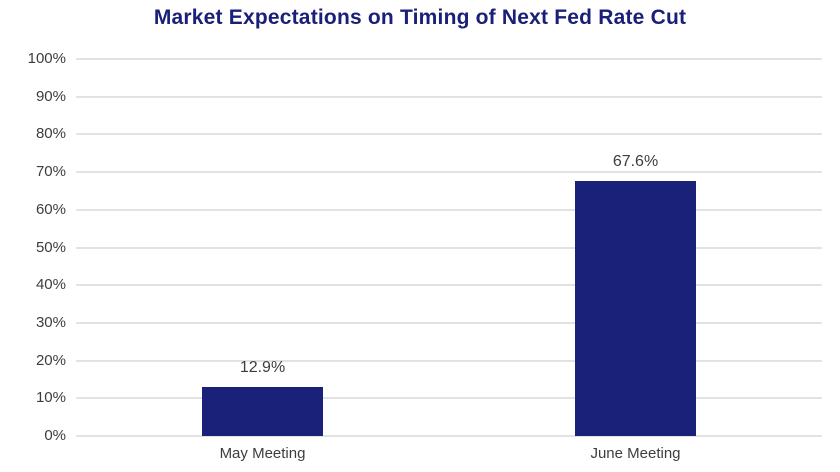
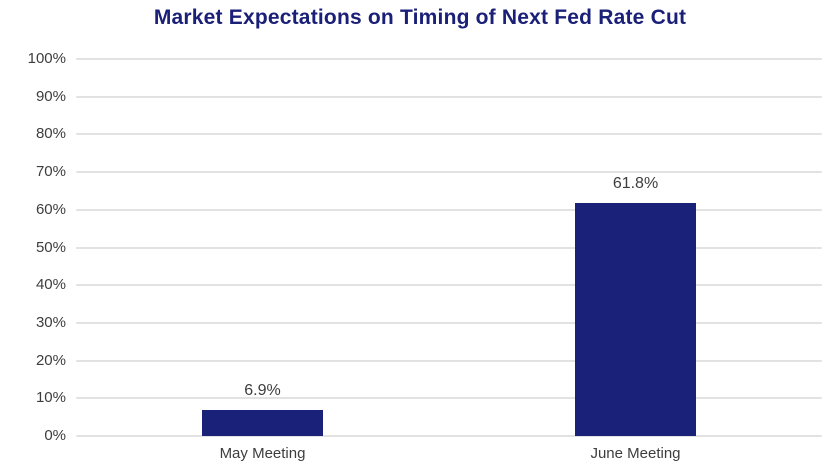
May Meeting: 12.9% -> 6.9%
June Meeting: 67.6% -> 61.8%
